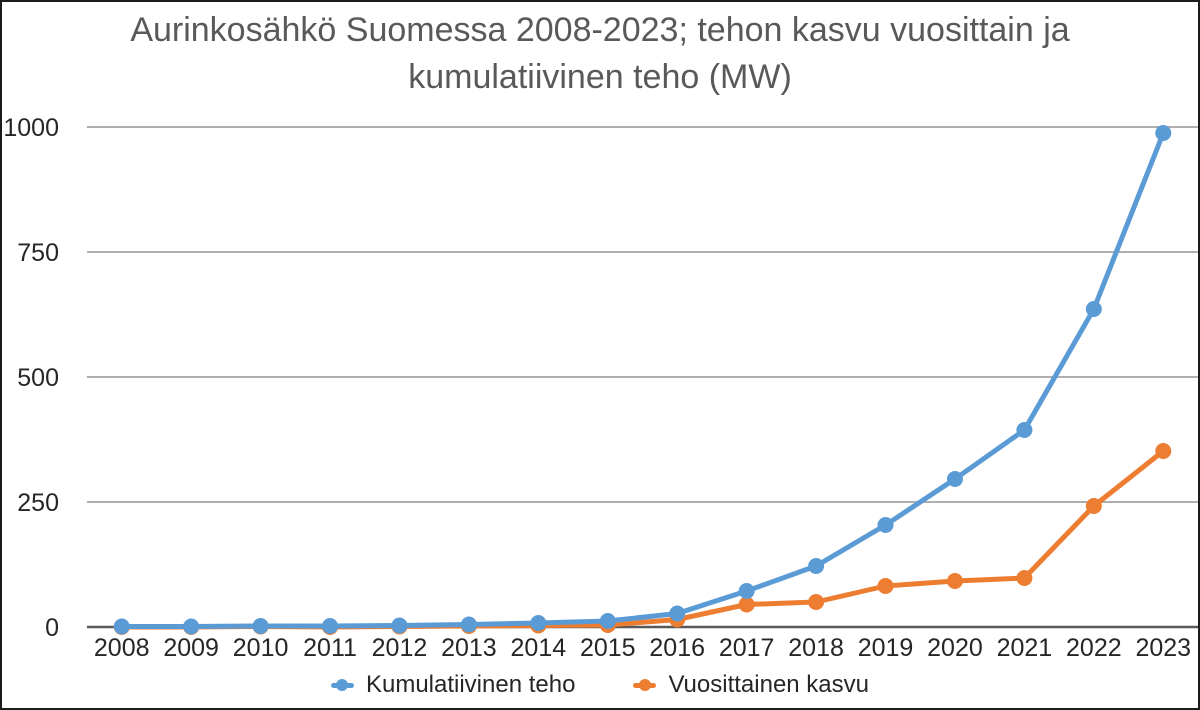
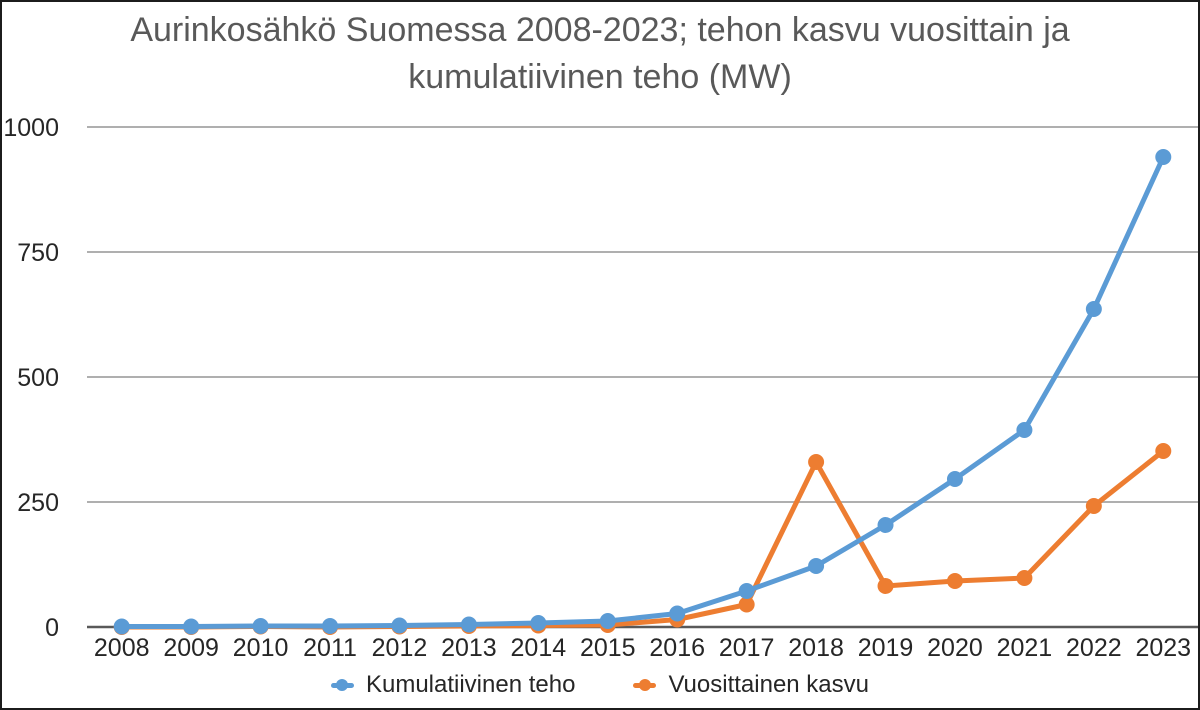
Vuosittainen kasvu/2018: 50 -> 330
Kumulatiivinen teho/2023: 990 -> 940
